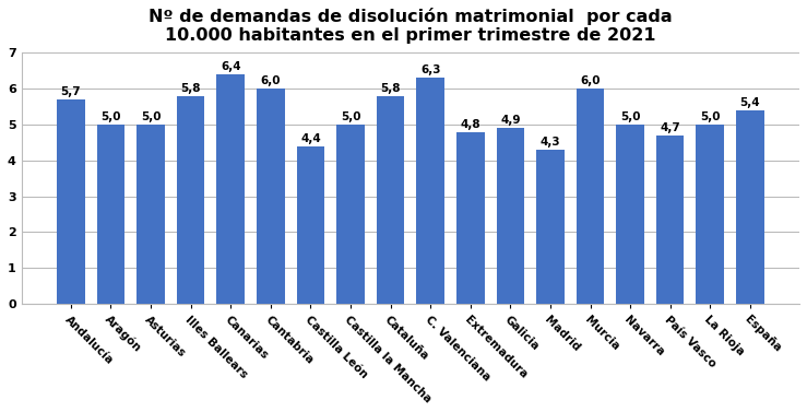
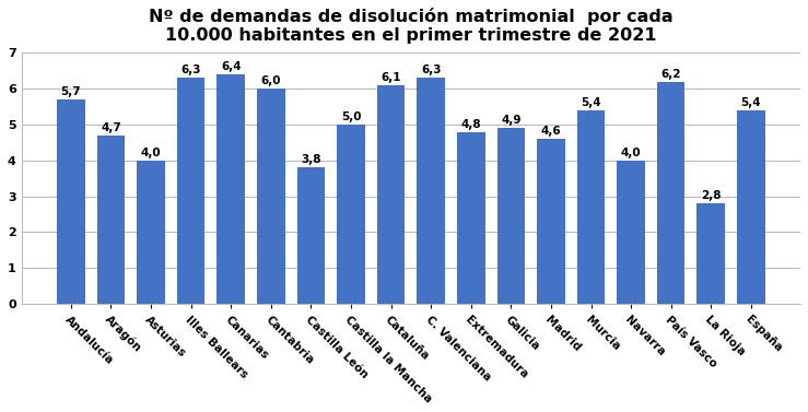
Aragón: 5,0 -> 4,7
Asturias: 5,0 -> 4,0
Illes Ballears: 5,8 -> 6,3
Castilla León: 4,4 -> 3,8
Cataluña: 5,8 -> 6,1
Madrid: 4,3 -> 4,6
Murcia: 6,0 -> 5,4
Navarra: 5,0 -> 4,0
País Vasco: 4,7 -> 6,2
La Rioja: 5,0 -> 2,8
